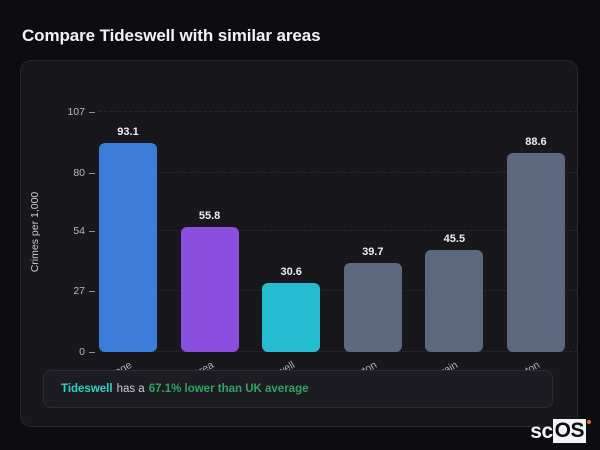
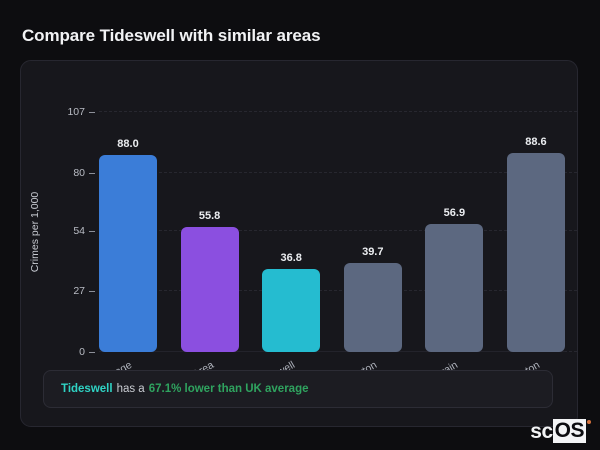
UK Average: 93.1 -> 88.0
Tideswell: 30.6 -> 36.8
Grain: 45.5 -> 56.9
